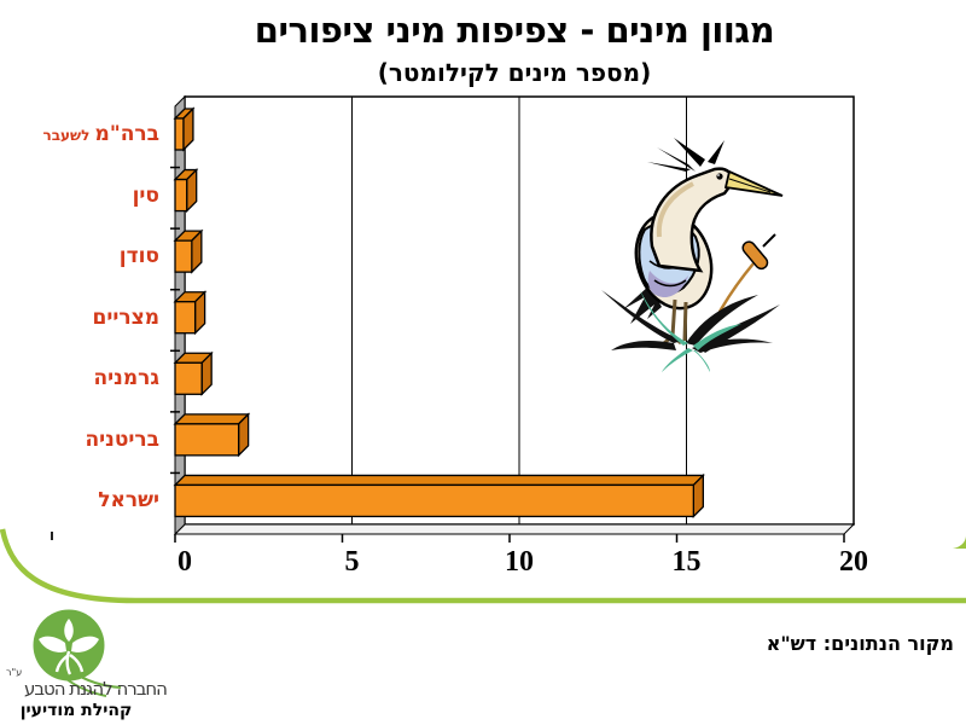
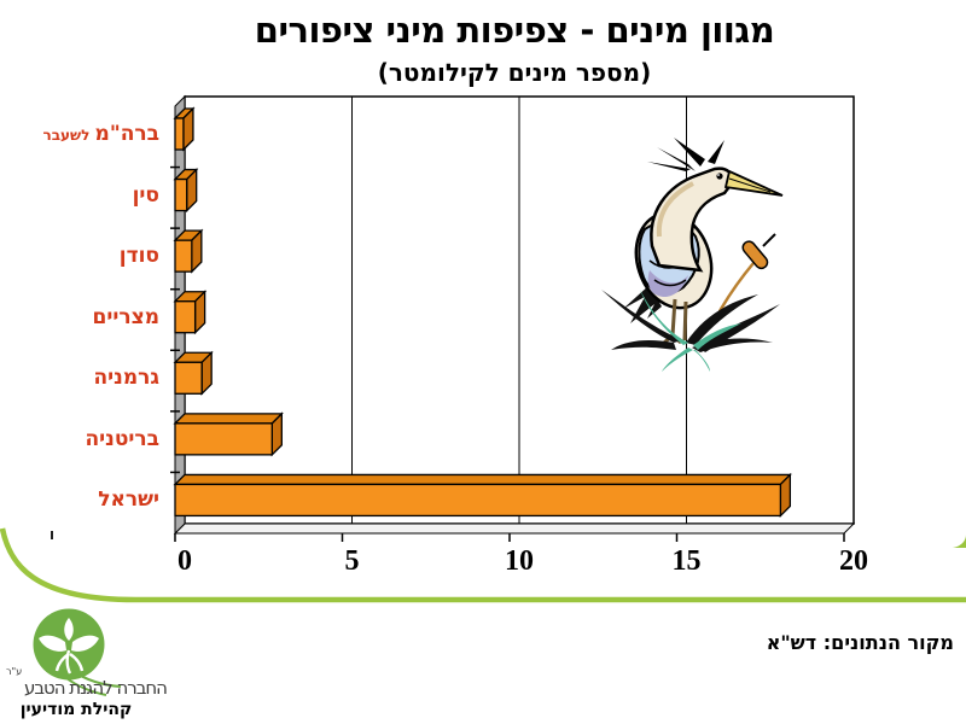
בריטניה: 1.9 -> 2.9
ישראל: 15.5 -> 18.1
